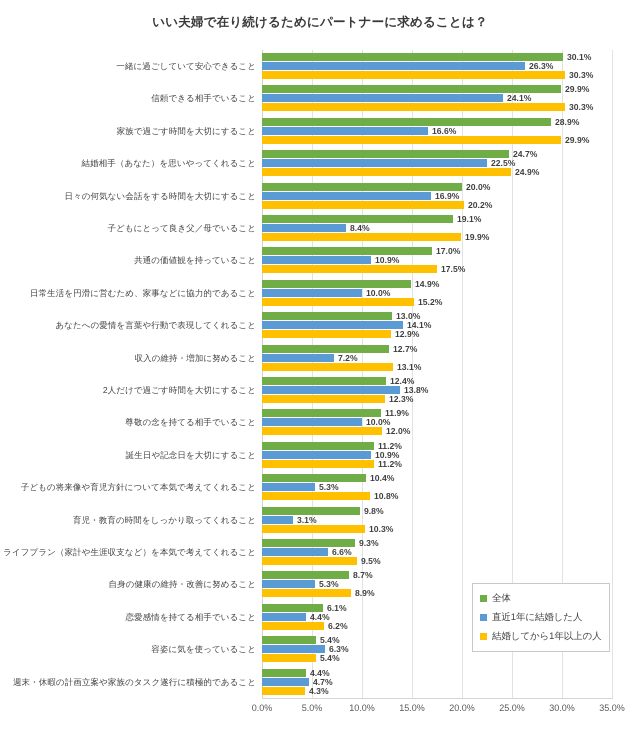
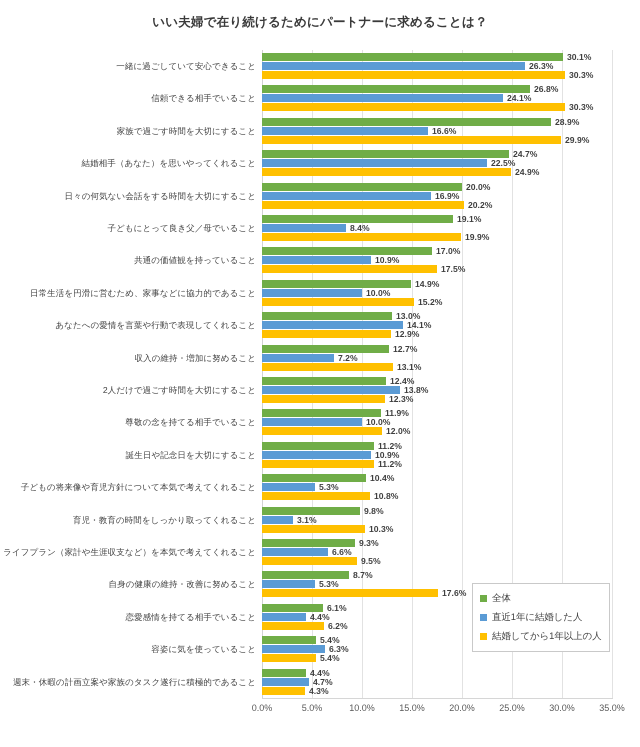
全体/信頼できる相手でいること: 29.9% -> 26.8%
結婚してから1年以上の人/自身の健康の維持・改善に努めること: 8.9% -> 17.6%
